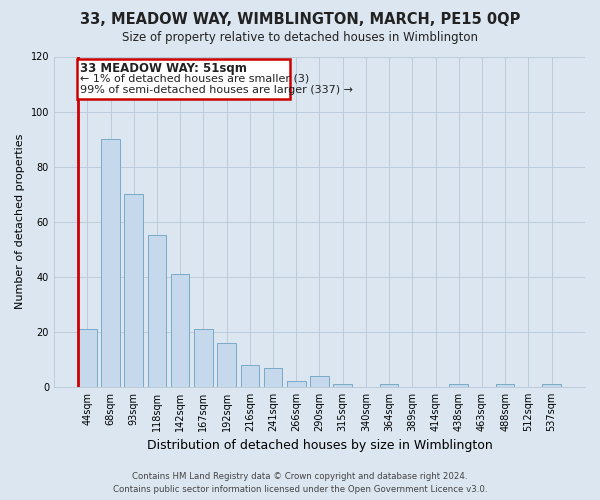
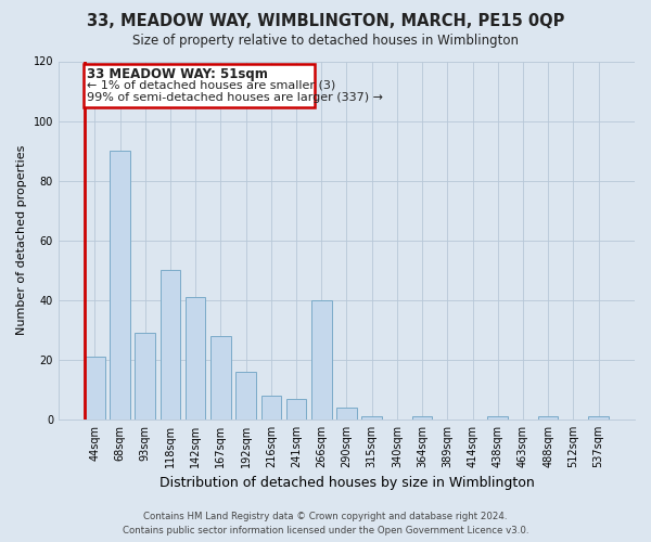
93sqm: 70 -> 29
118sqm: 55 -> 50
167sqm: 21 -> 28
266sqm: 2 -> 40
